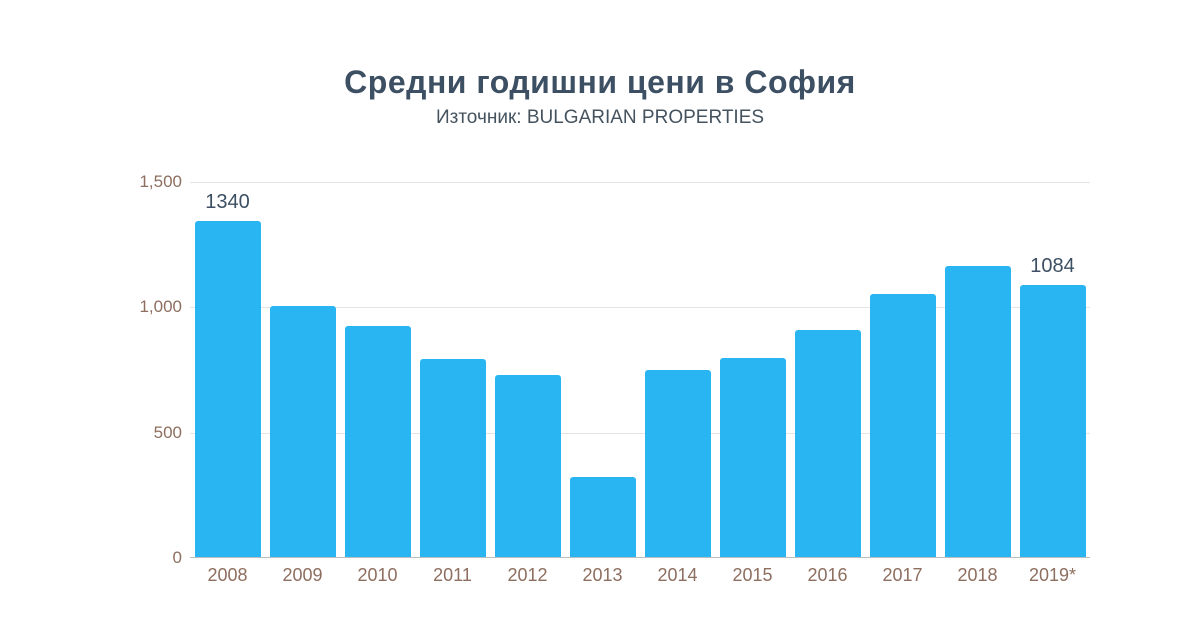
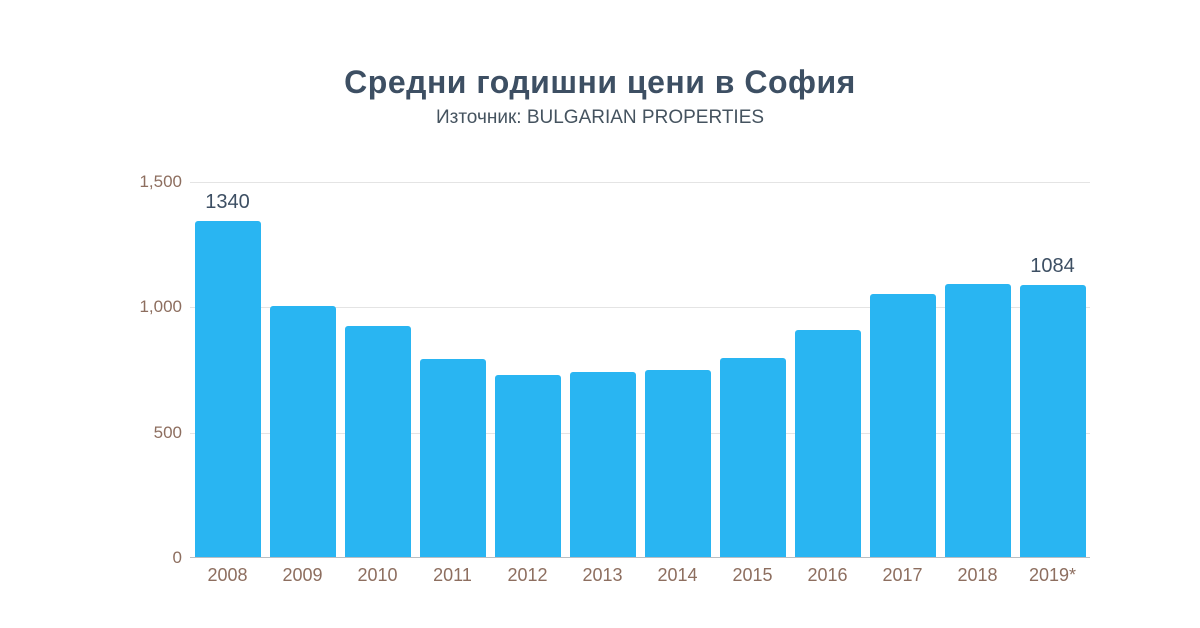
2013: 320 -> 740
2018: 1160 -> 1090
